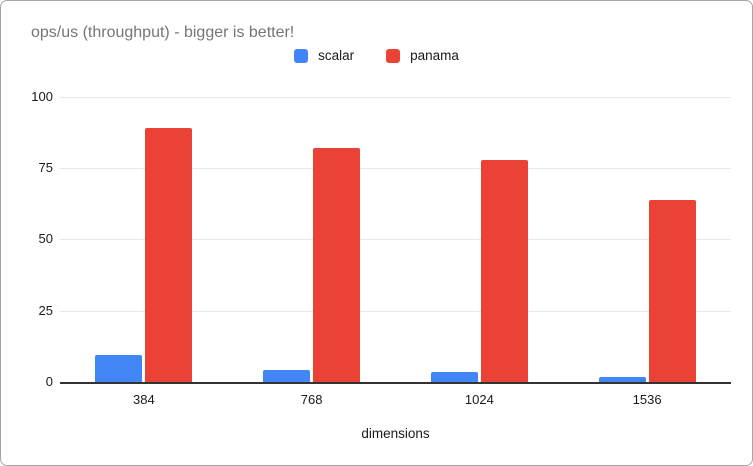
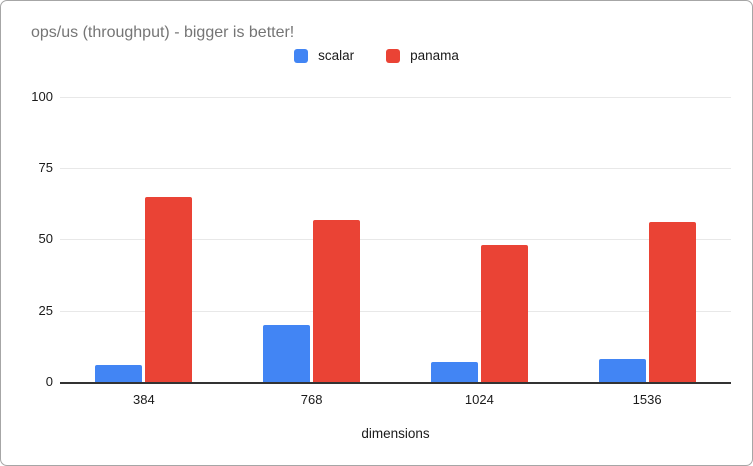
scalar/384: 10 -> 6
panama/384: 89 -> 65
scalar/768: 4 -> 20
panama/768: 82 -> 57
scalar/1024: 3 -> 7
panama/1024: 78 -> 48
scalar/1536: 2 -> 8
panama/1536: 64 -> 56
